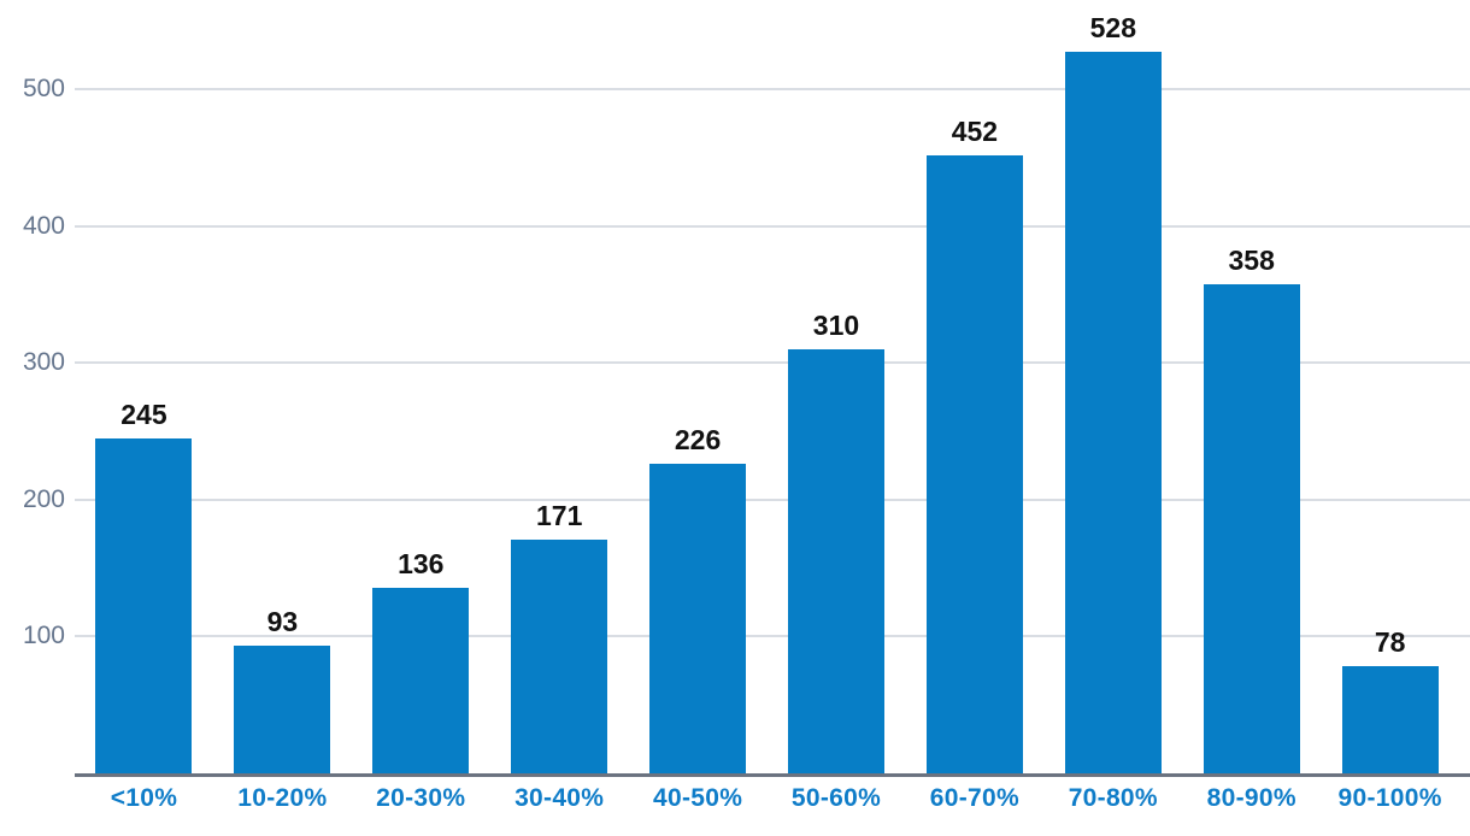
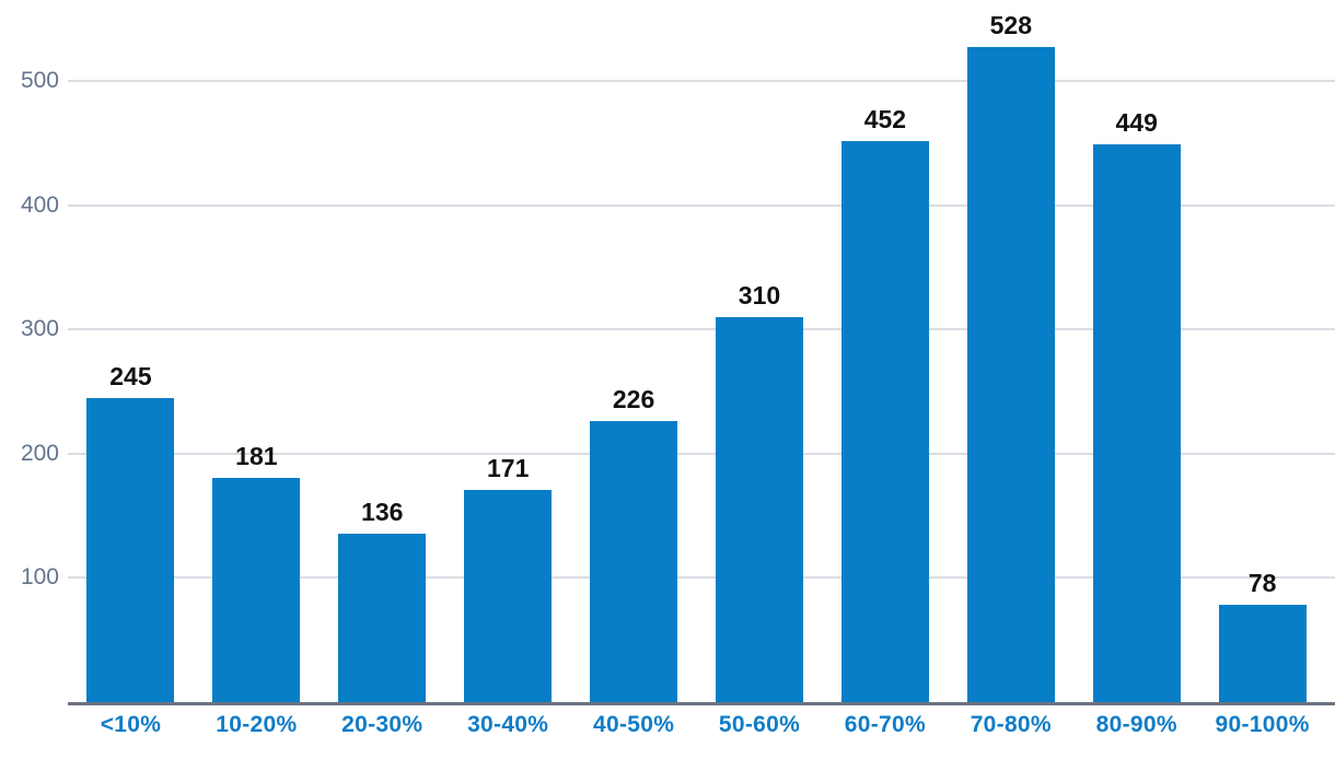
10-20%: 93 -> 181
80-90%: 358 -> 449
